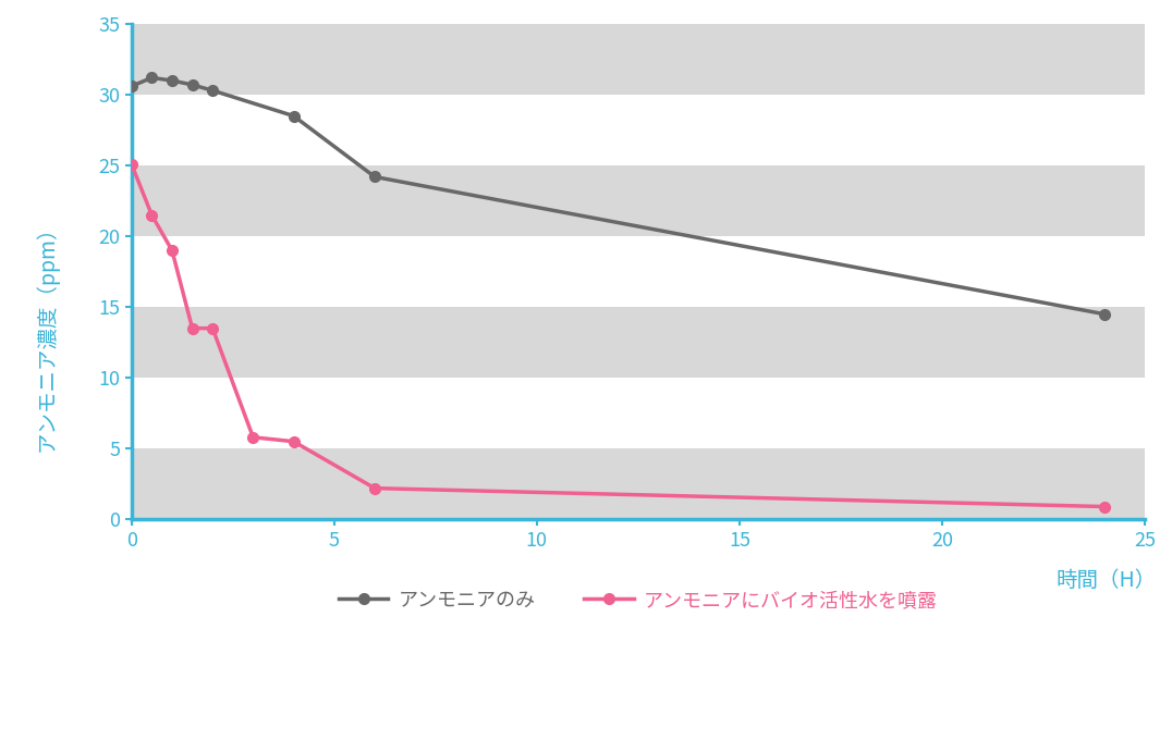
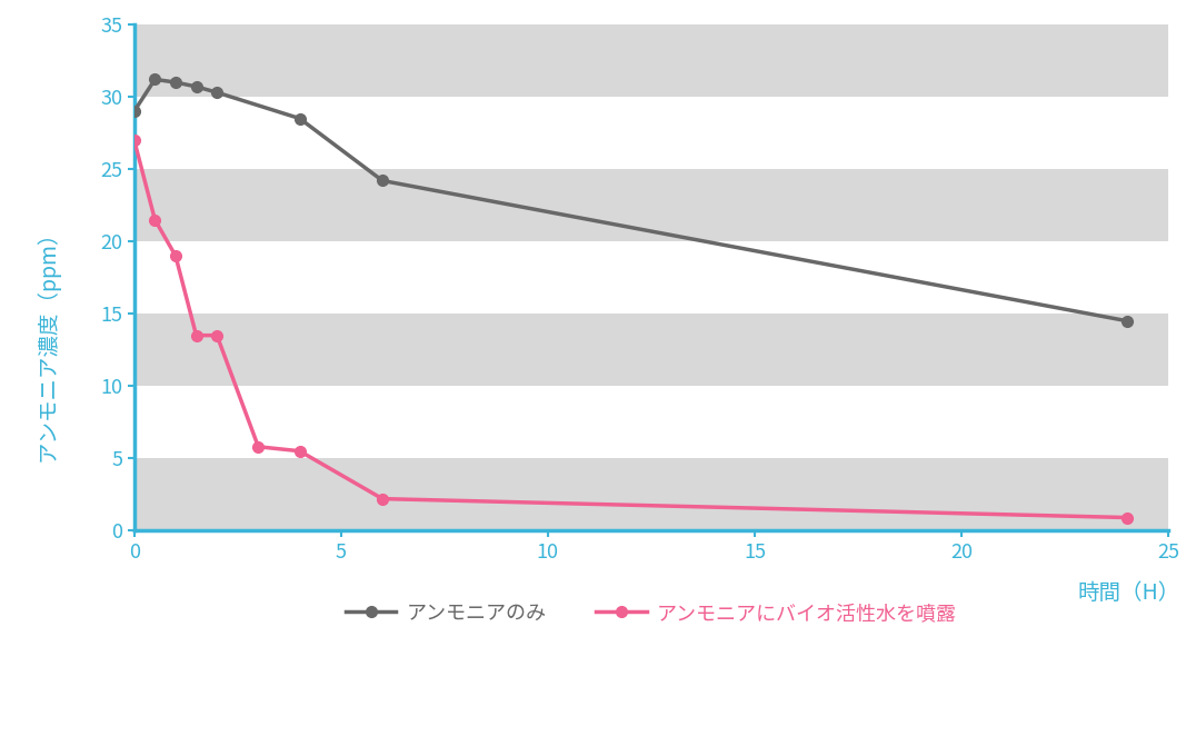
アンモニアのみ/0: 30.6 -> 29.0
アンモニアにバイオ活性水を噴露/0: 25.1 -> 27.0
